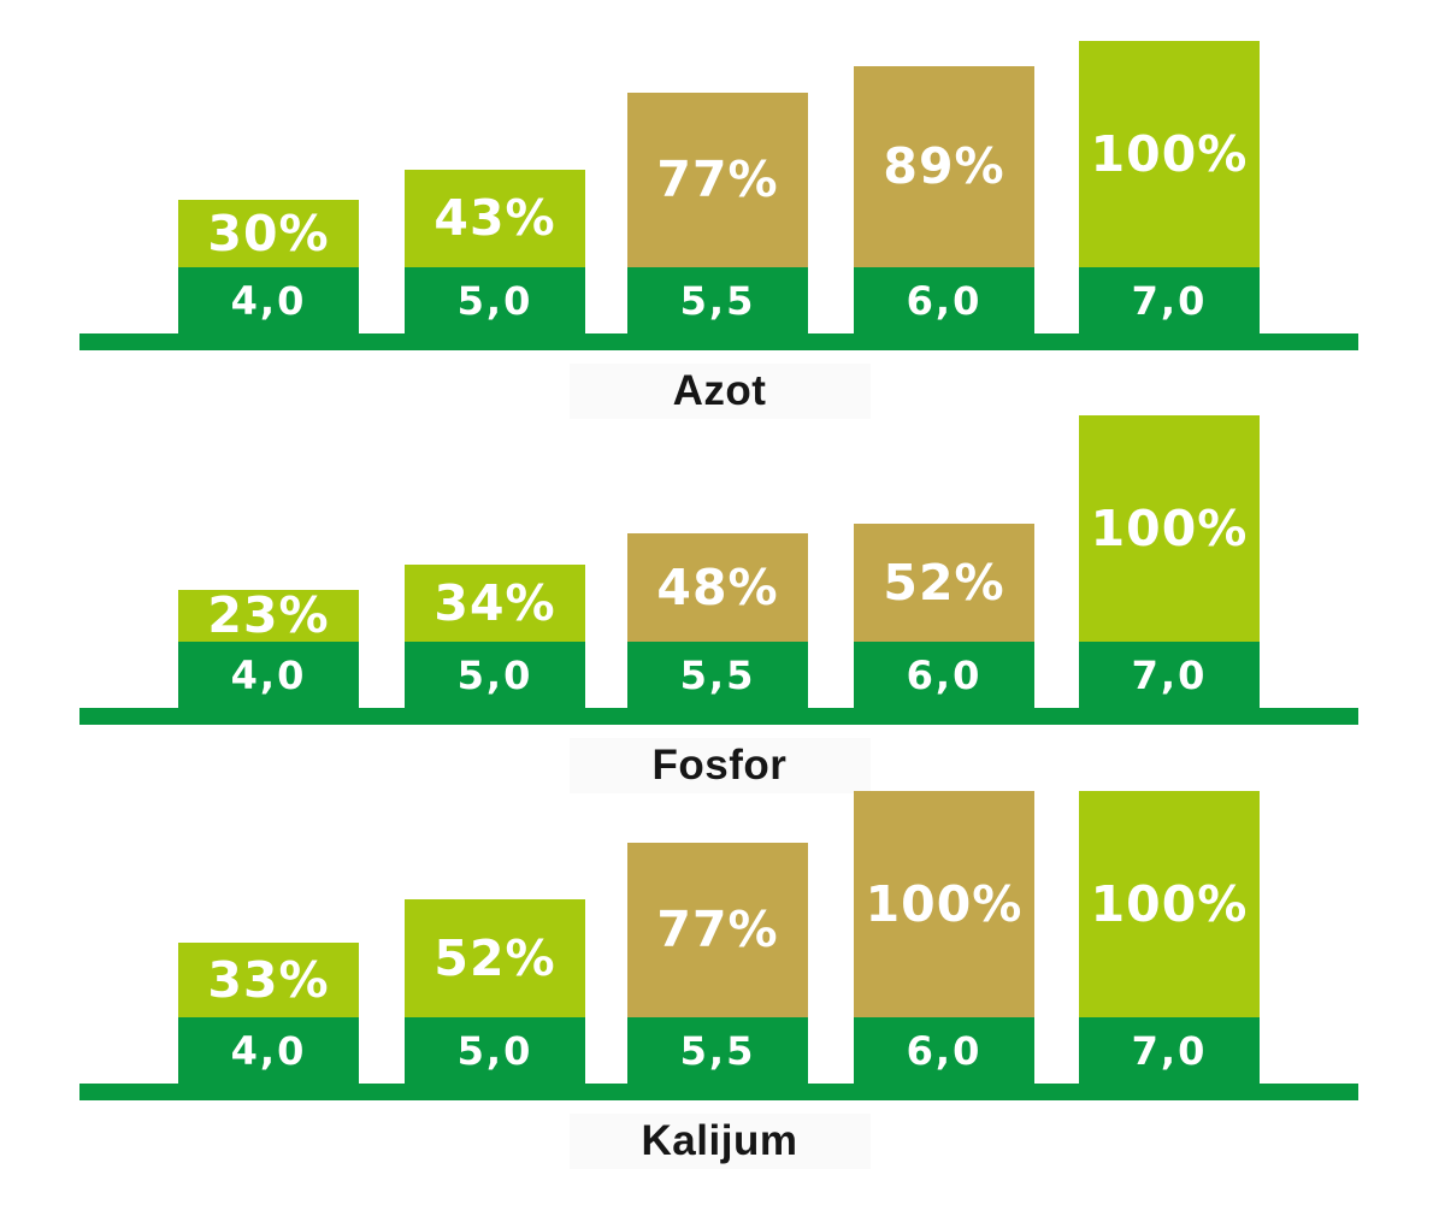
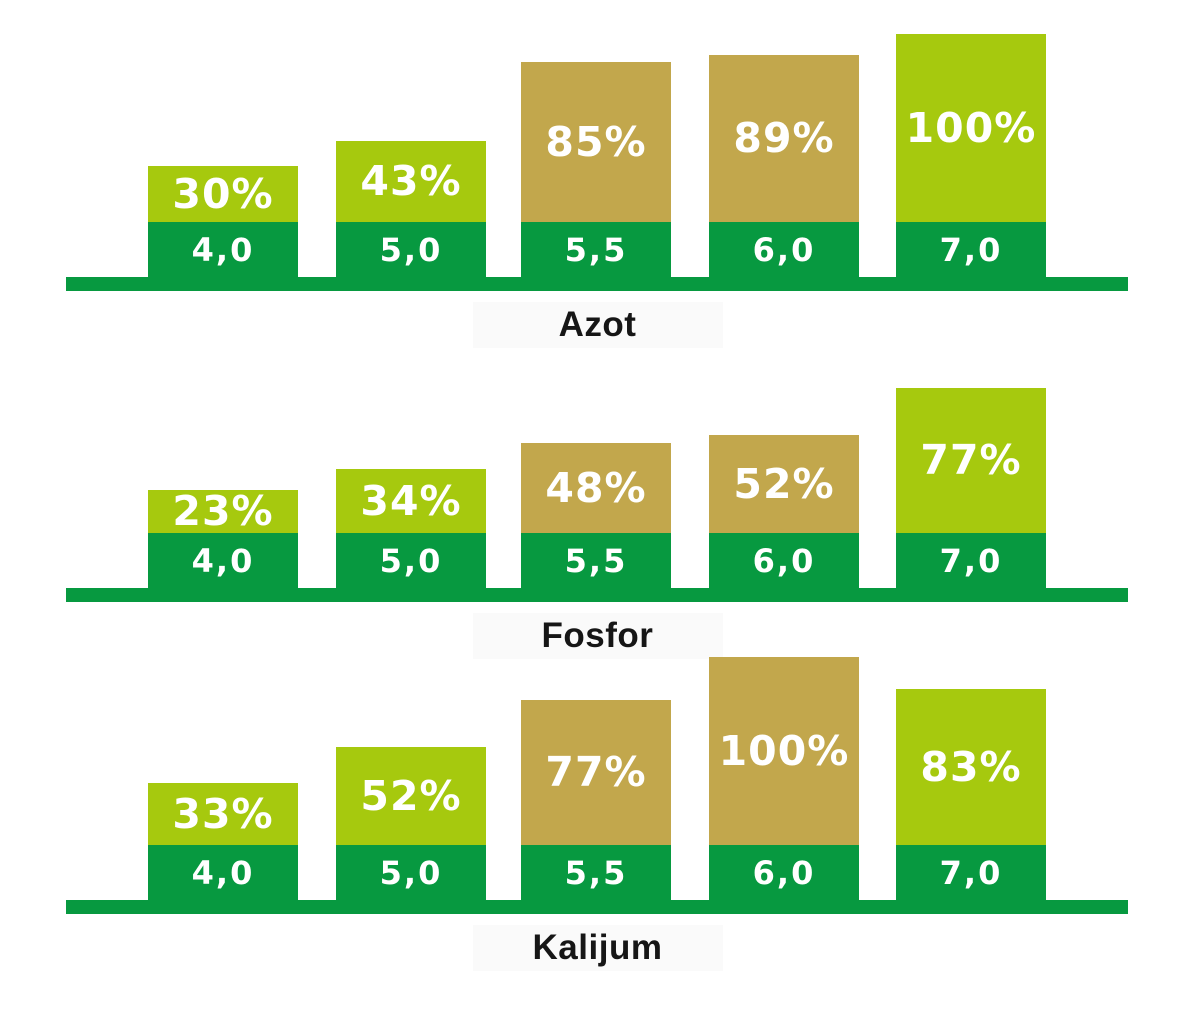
Azot/5,5: 77% -> 85%
Fosfor/7,0: 100% -> 77%
Kalijum/7,0: 100% -> 83%
